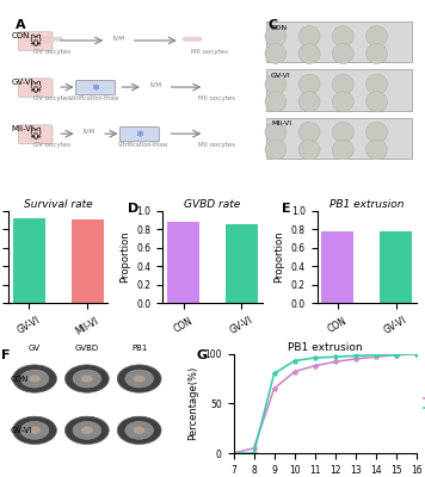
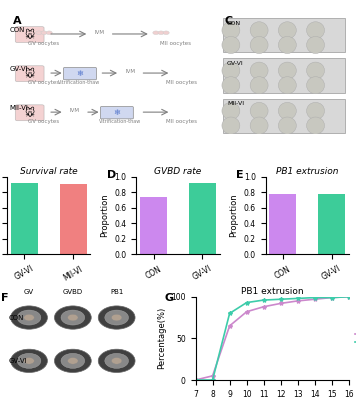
GVBD rate/CON: 0.88 -> 0.74
GVBD rate/GV-VI: 0.85 -> 0.92
